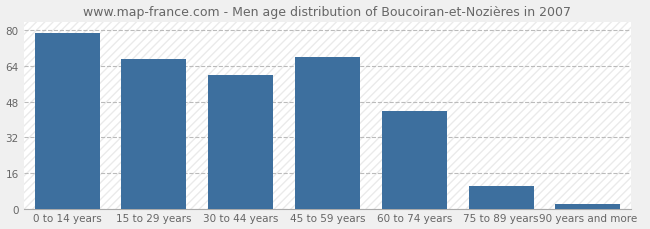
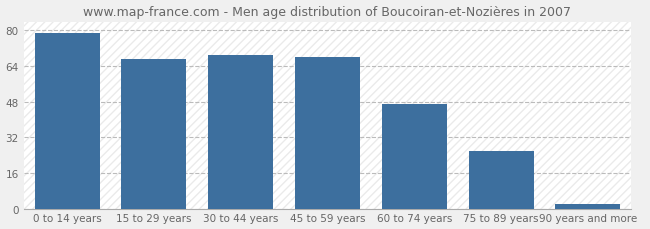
30 to 44 years: 60 -> 69
60 to 74 years: 44 -> 47
75 to 89 years: 10 -> 26
